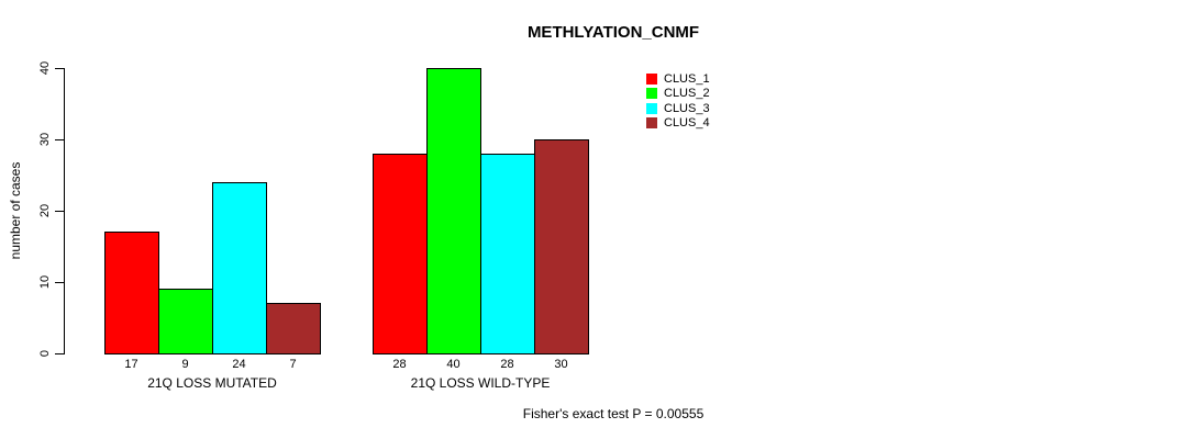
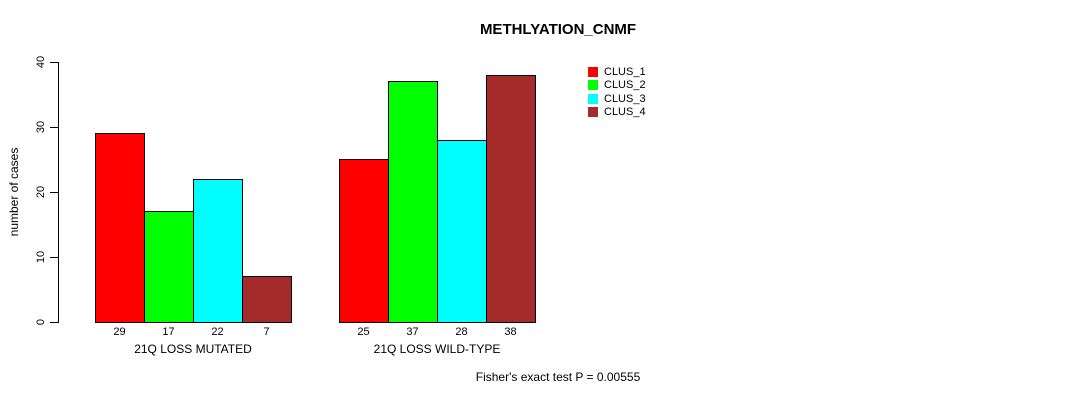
CLUS_1/21Q LOSS MUTATED: 17 -> 29
CLUS_2/21Q LOSS MUTATED: 9 -> 17
CLUS_3/21Q LOSS MUTATED: 24 -> 22
CLUS_1/21Q LOSS WILD-TYPE: 28 -> 25
CLUS_2/21Q LOSS WILD-TYPE: 40 -> 37
CLUS_4/21Q LOSS WILD-TYPE: 30 -> 38
